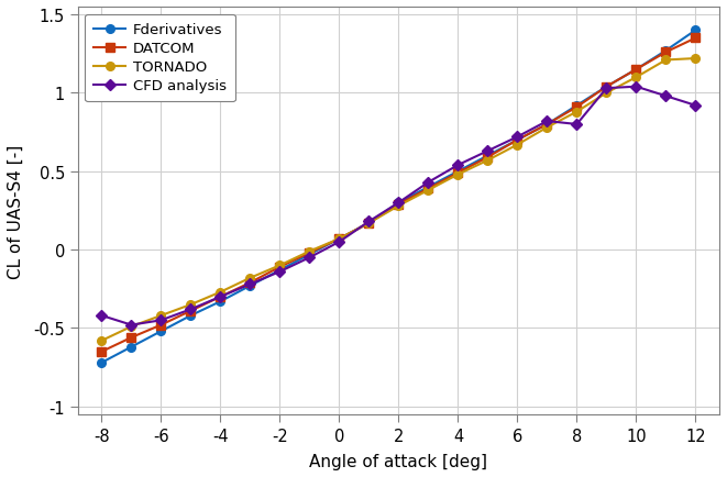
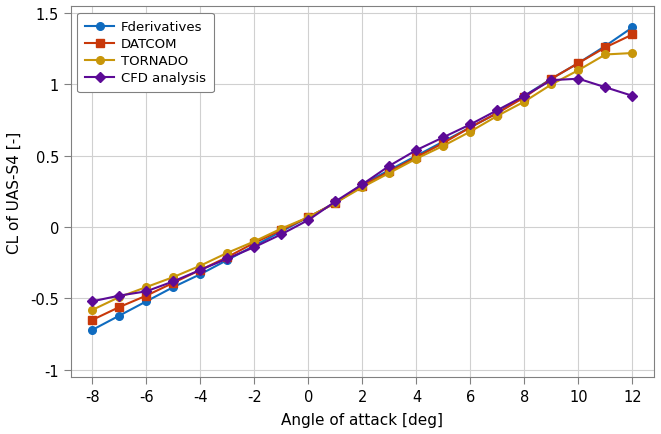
CFD analysis/-8: -0.42 -> -0.52
CFD analysis/8: 0.80 -> 0.92
